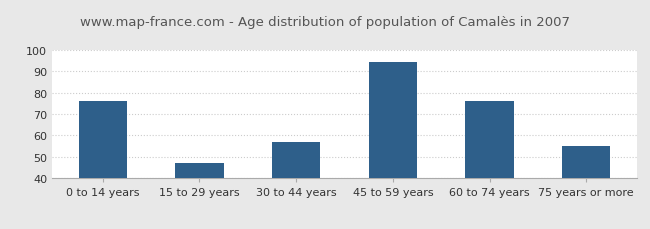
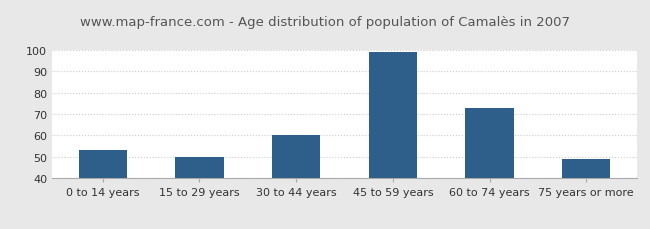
0 to 14 years: 76 -> 53
15 to 29 years: 47 -> 50
30 to 44 years: 57 -> 60
45 to 59 years: 94 -> 99
60 to 74 years: 76 -> 73
75 years or more: 55 -> 49
